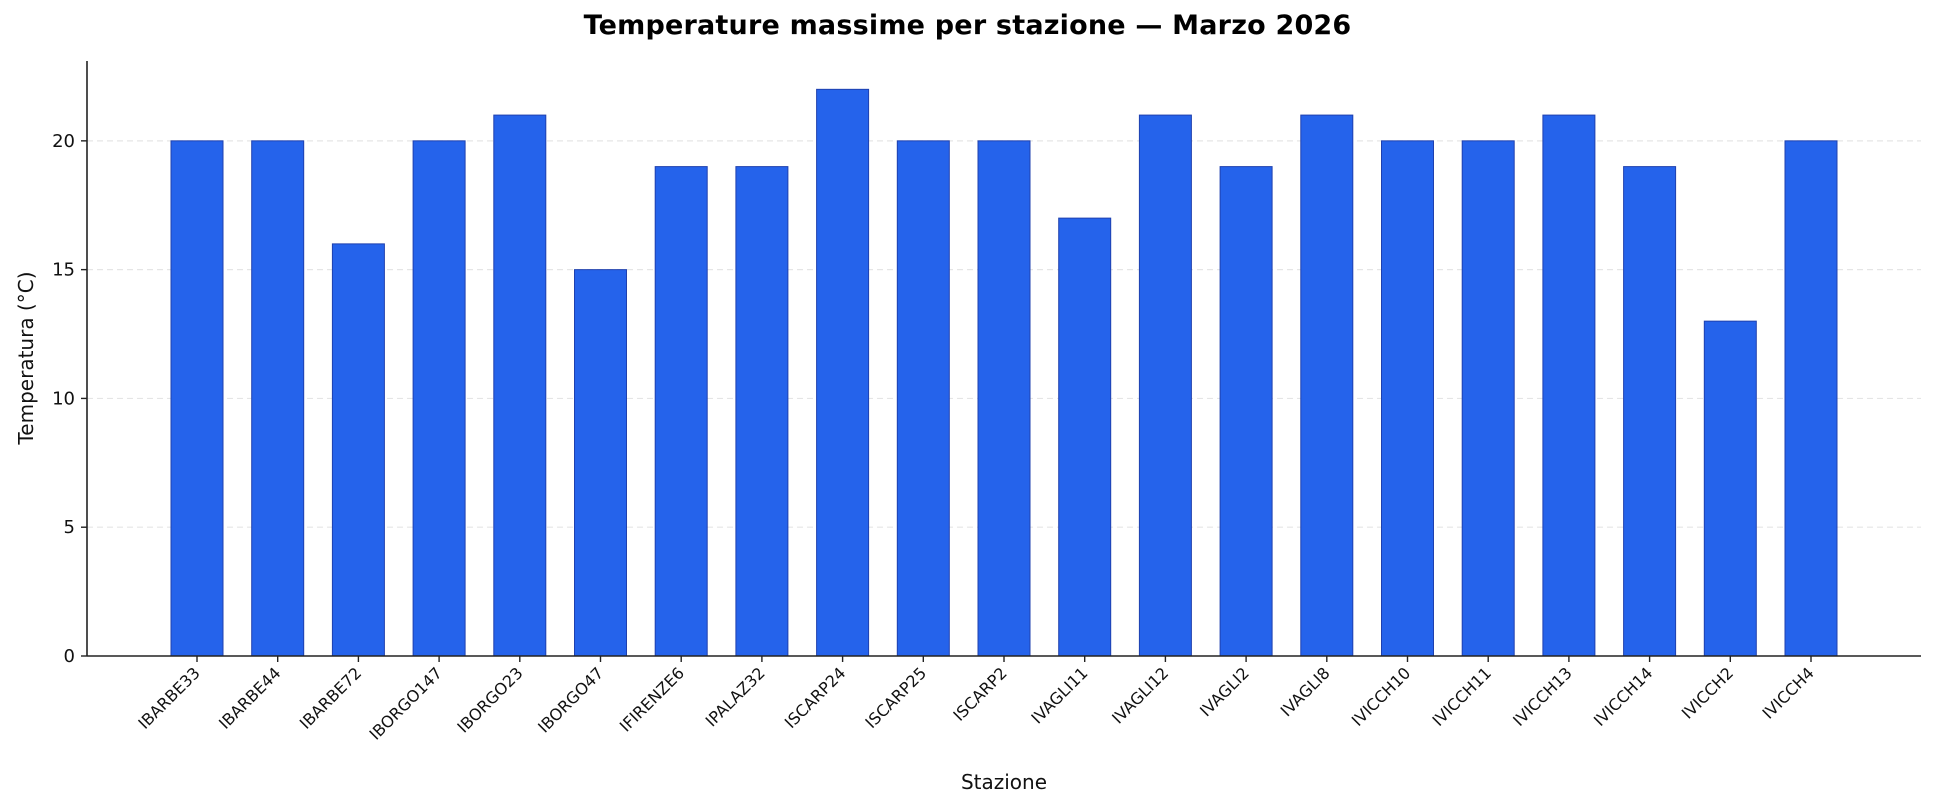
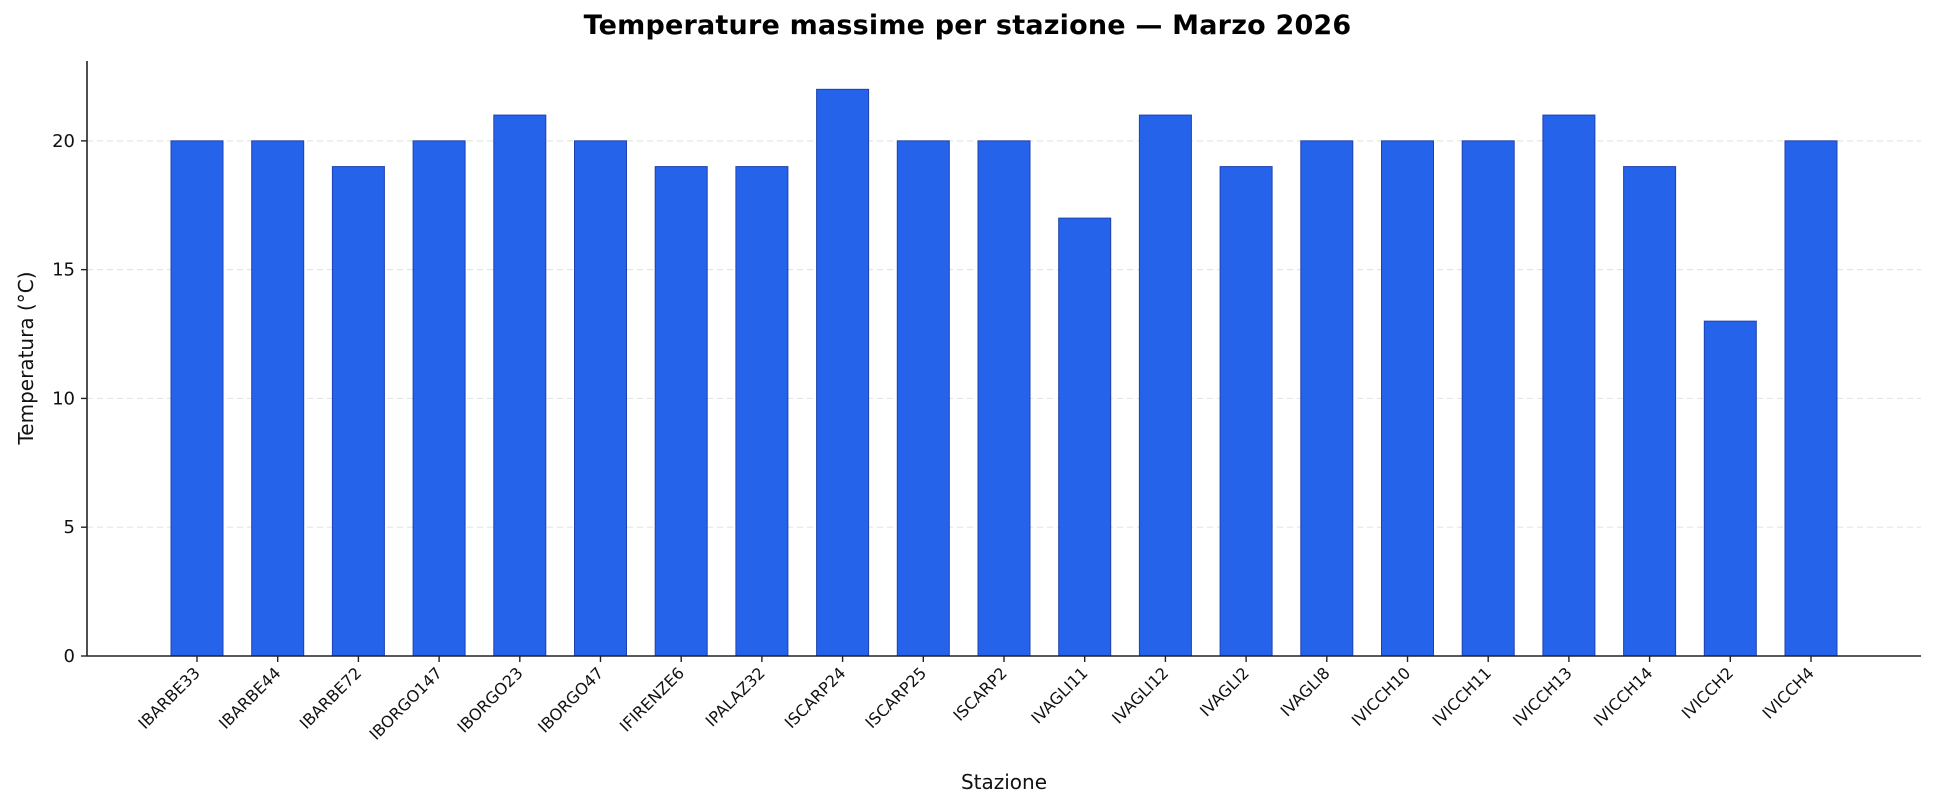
IBARBE72: 16 -> 19
IBORGO47: 15 -> 20
IVAGLI8: 21 -> 20
